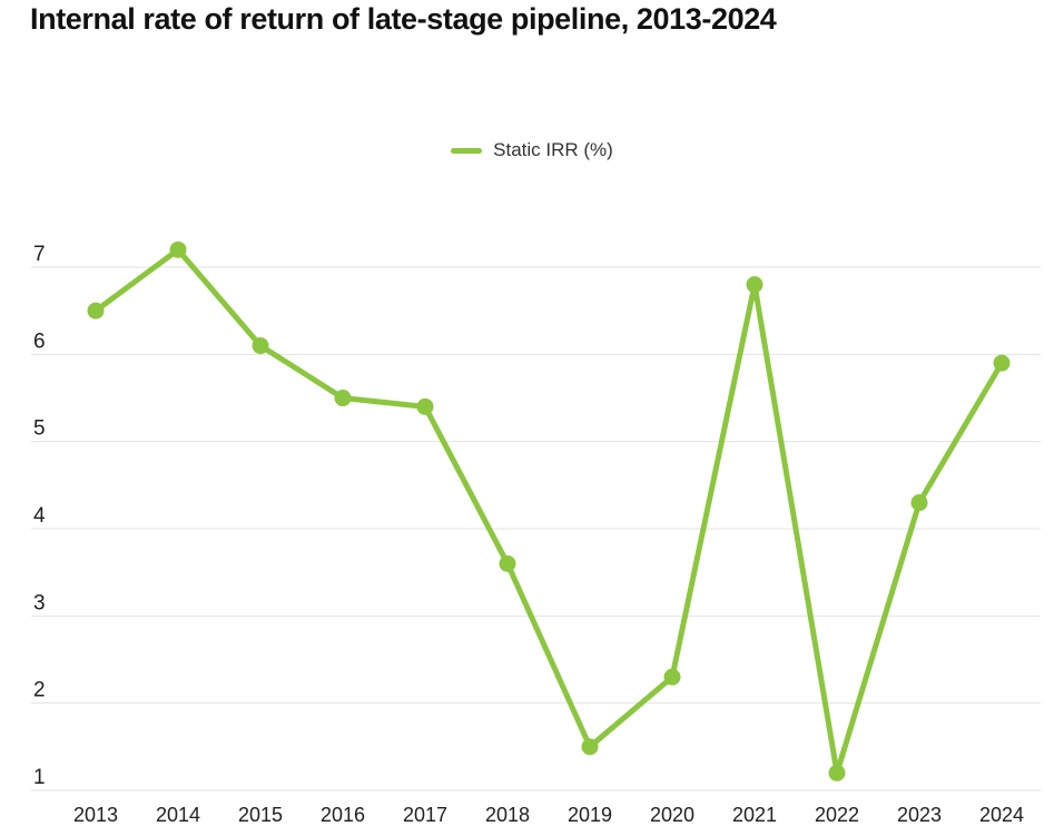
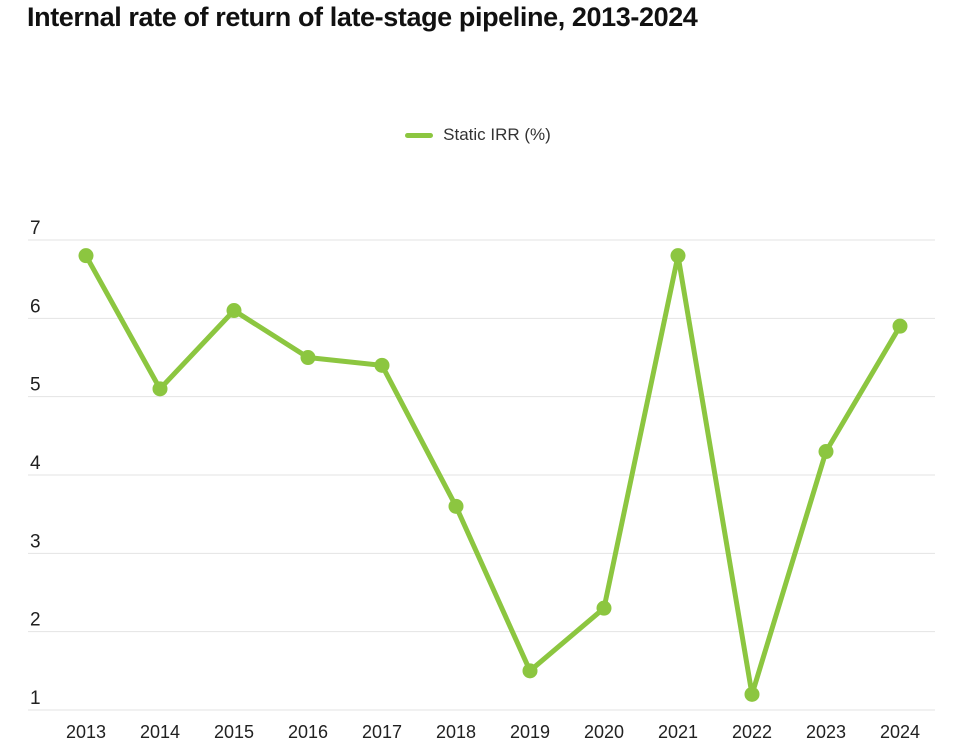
2013: 6.5 -> 6.8
2014: 7.2 -> 5.1
